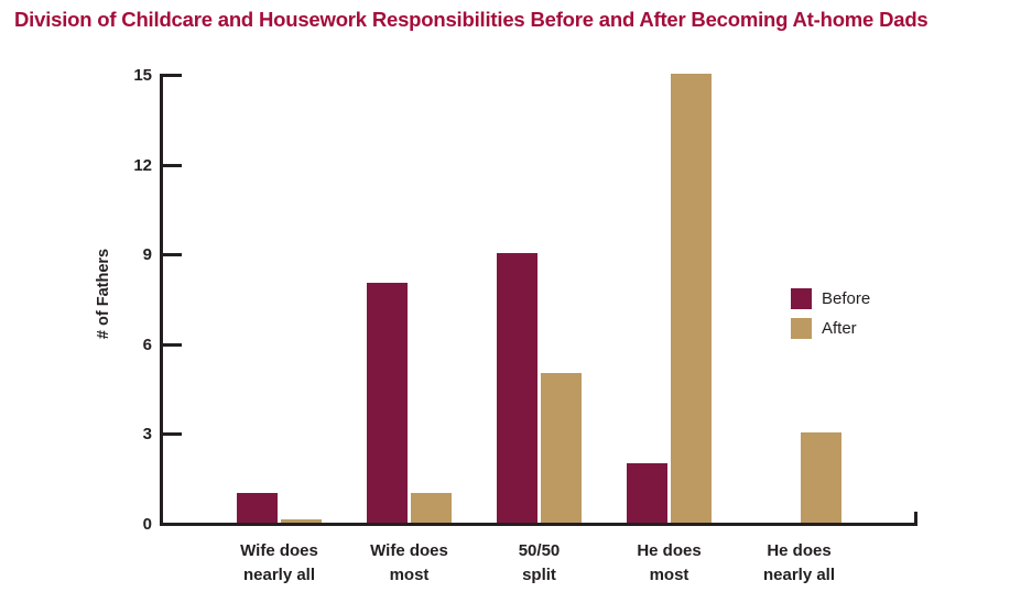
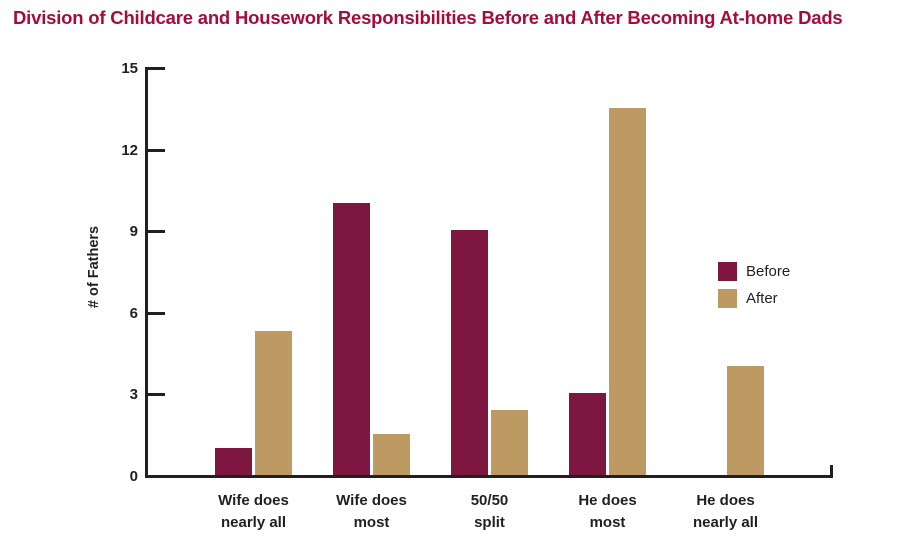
After/Wife does nearly all: 0.1 -> 5.3
Before/Wife does most: 8 -> 10
After/Wife does most: 1.0 -> 1.5
After/50/50 split: 5.0 -> 2.4
Before/He does most: 2 -> 3
After/He does most: 15.0 -> 13.5
After/He does nearly all: 3.0 -> 4.0
